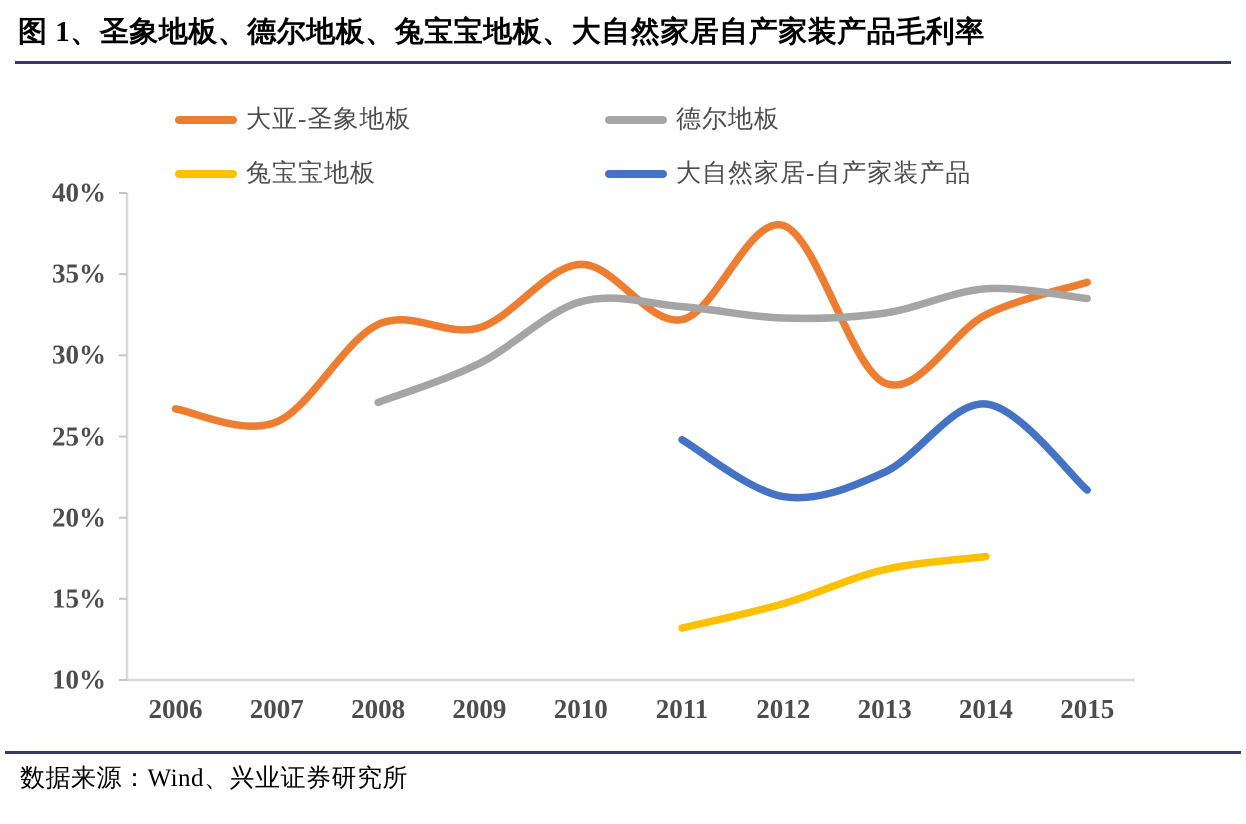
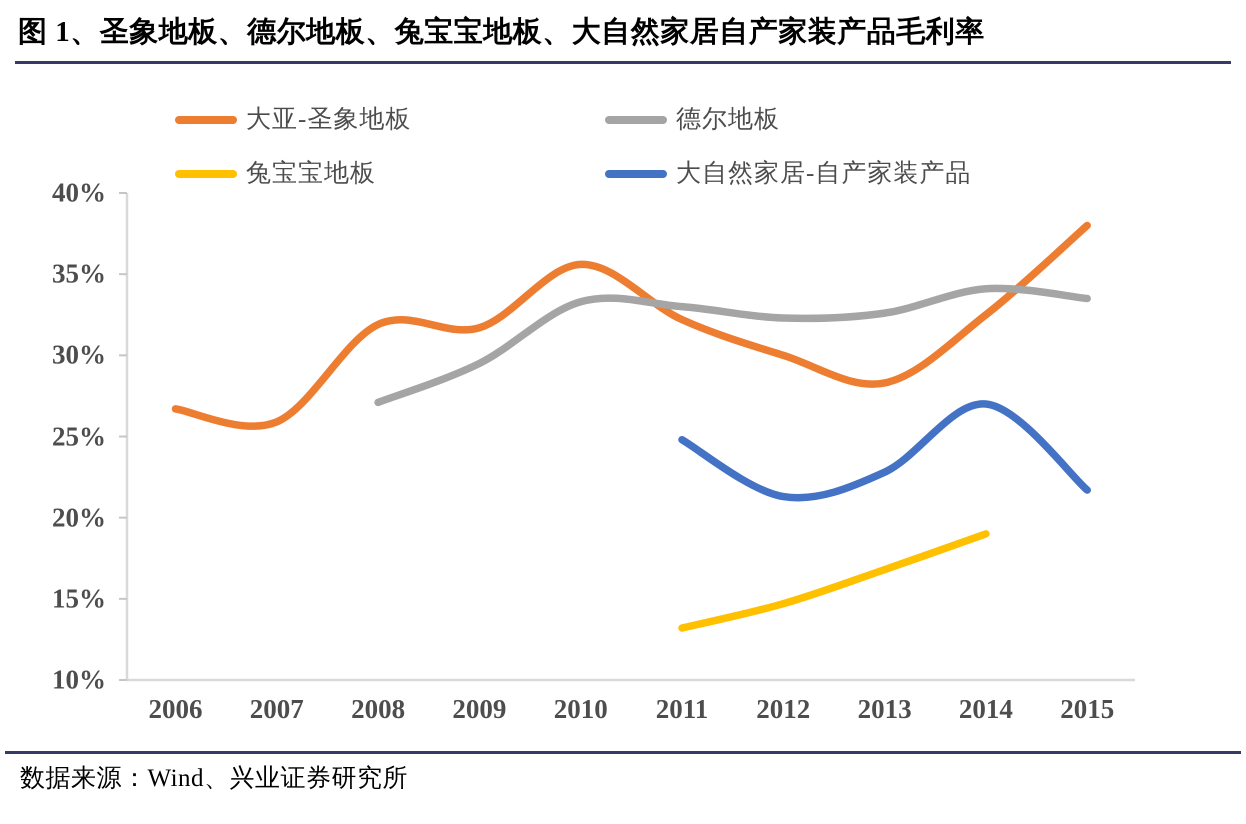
大亚-圣象地板/2012: 38.0% -> 30.0%
兔宝宝地板/2014: 17.6% -> 19.0%
大亚-圣象地板/2015: 34.5% -> 38.0%
